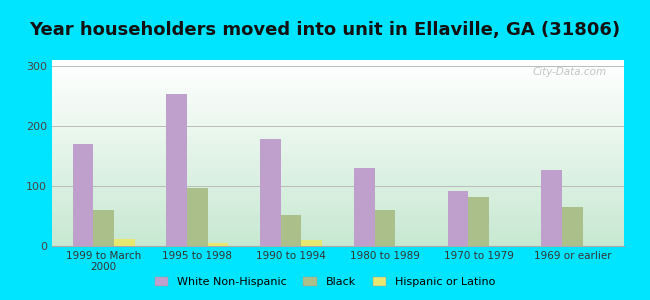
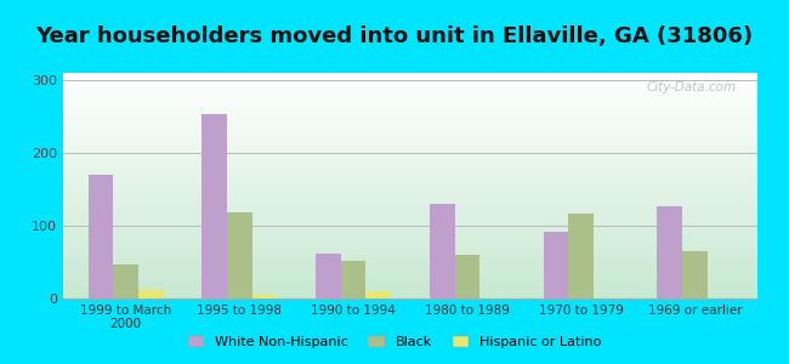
Black/1999 to March 2000: 60 -> 46
Black/1995 to 1998: 97 -> 118
White Non-Hispanic/1990 to 1994: 178 -> 62
Black/1970 to 1979: 82 -> 116
